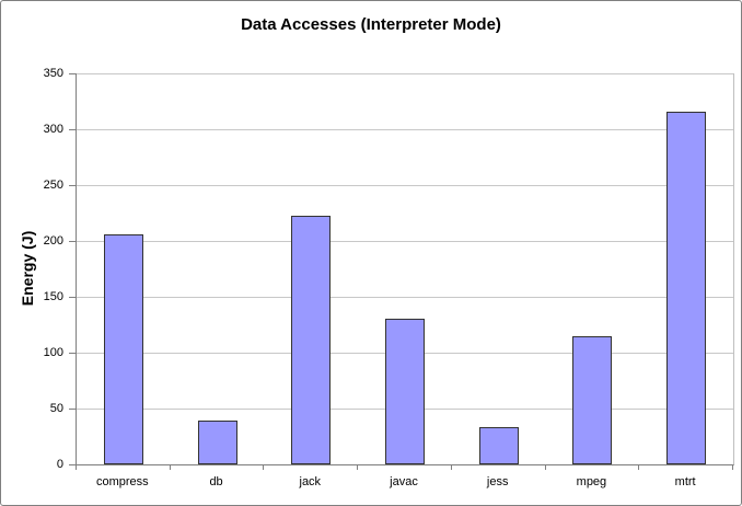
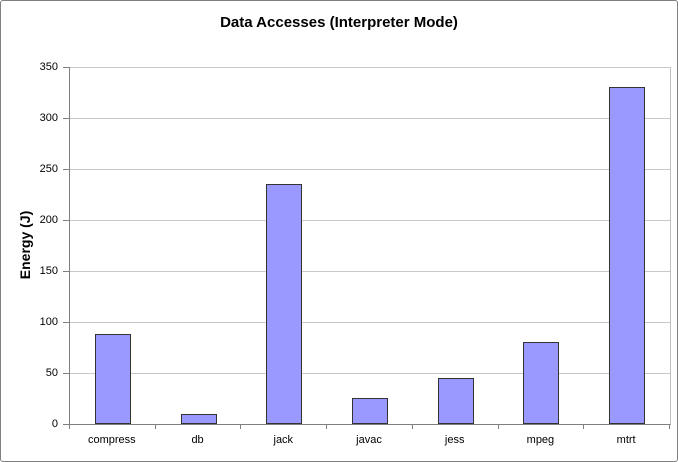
compress: 206 -> 88
db: 39 -> 10
jack: 223 -> 235
javac: 130 -> 25
jess: 33 -> 45
mpeg: 115 -> 80
mtrt: 316 -> 330
